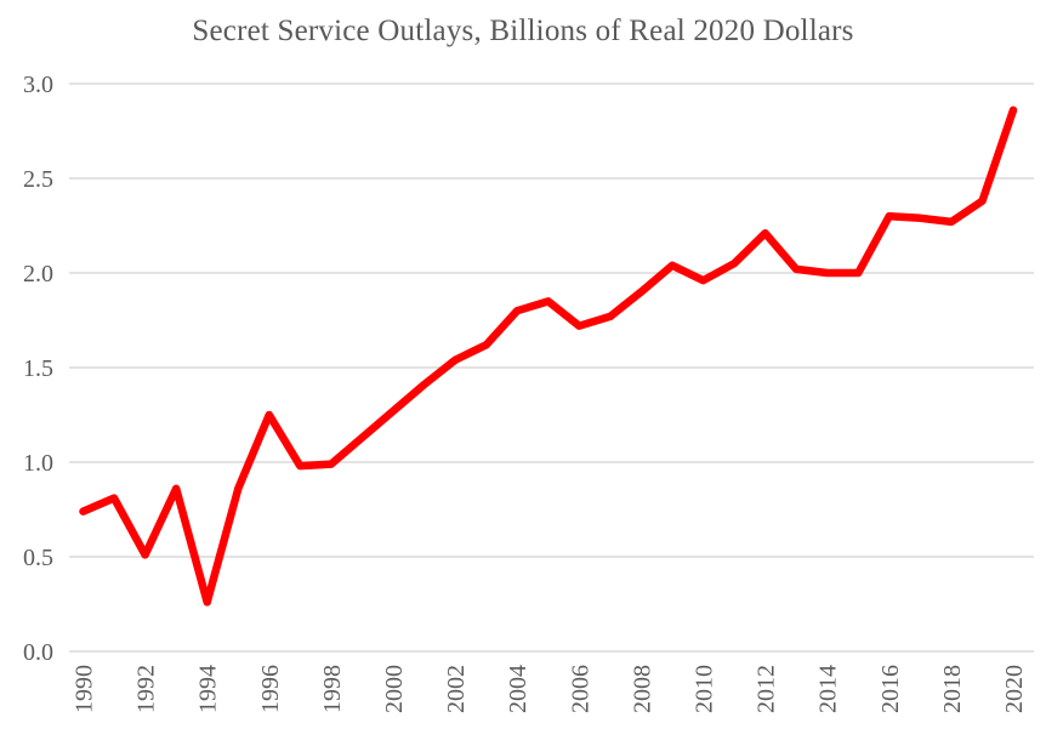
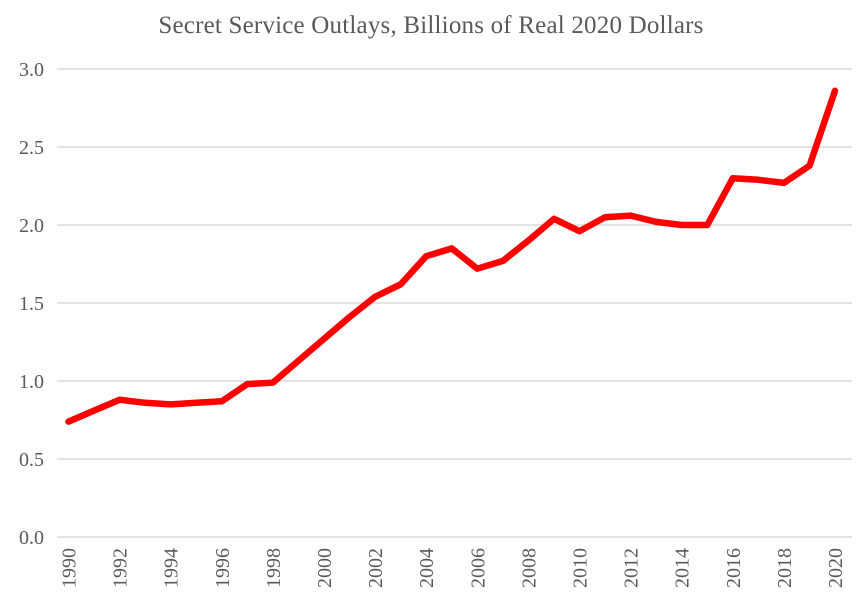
1992: 0.51 -> 0.88
1994: 0.26 -> 0.85
1996: 1.25 -> 0.87
2012: 2.21 -> 2.06
